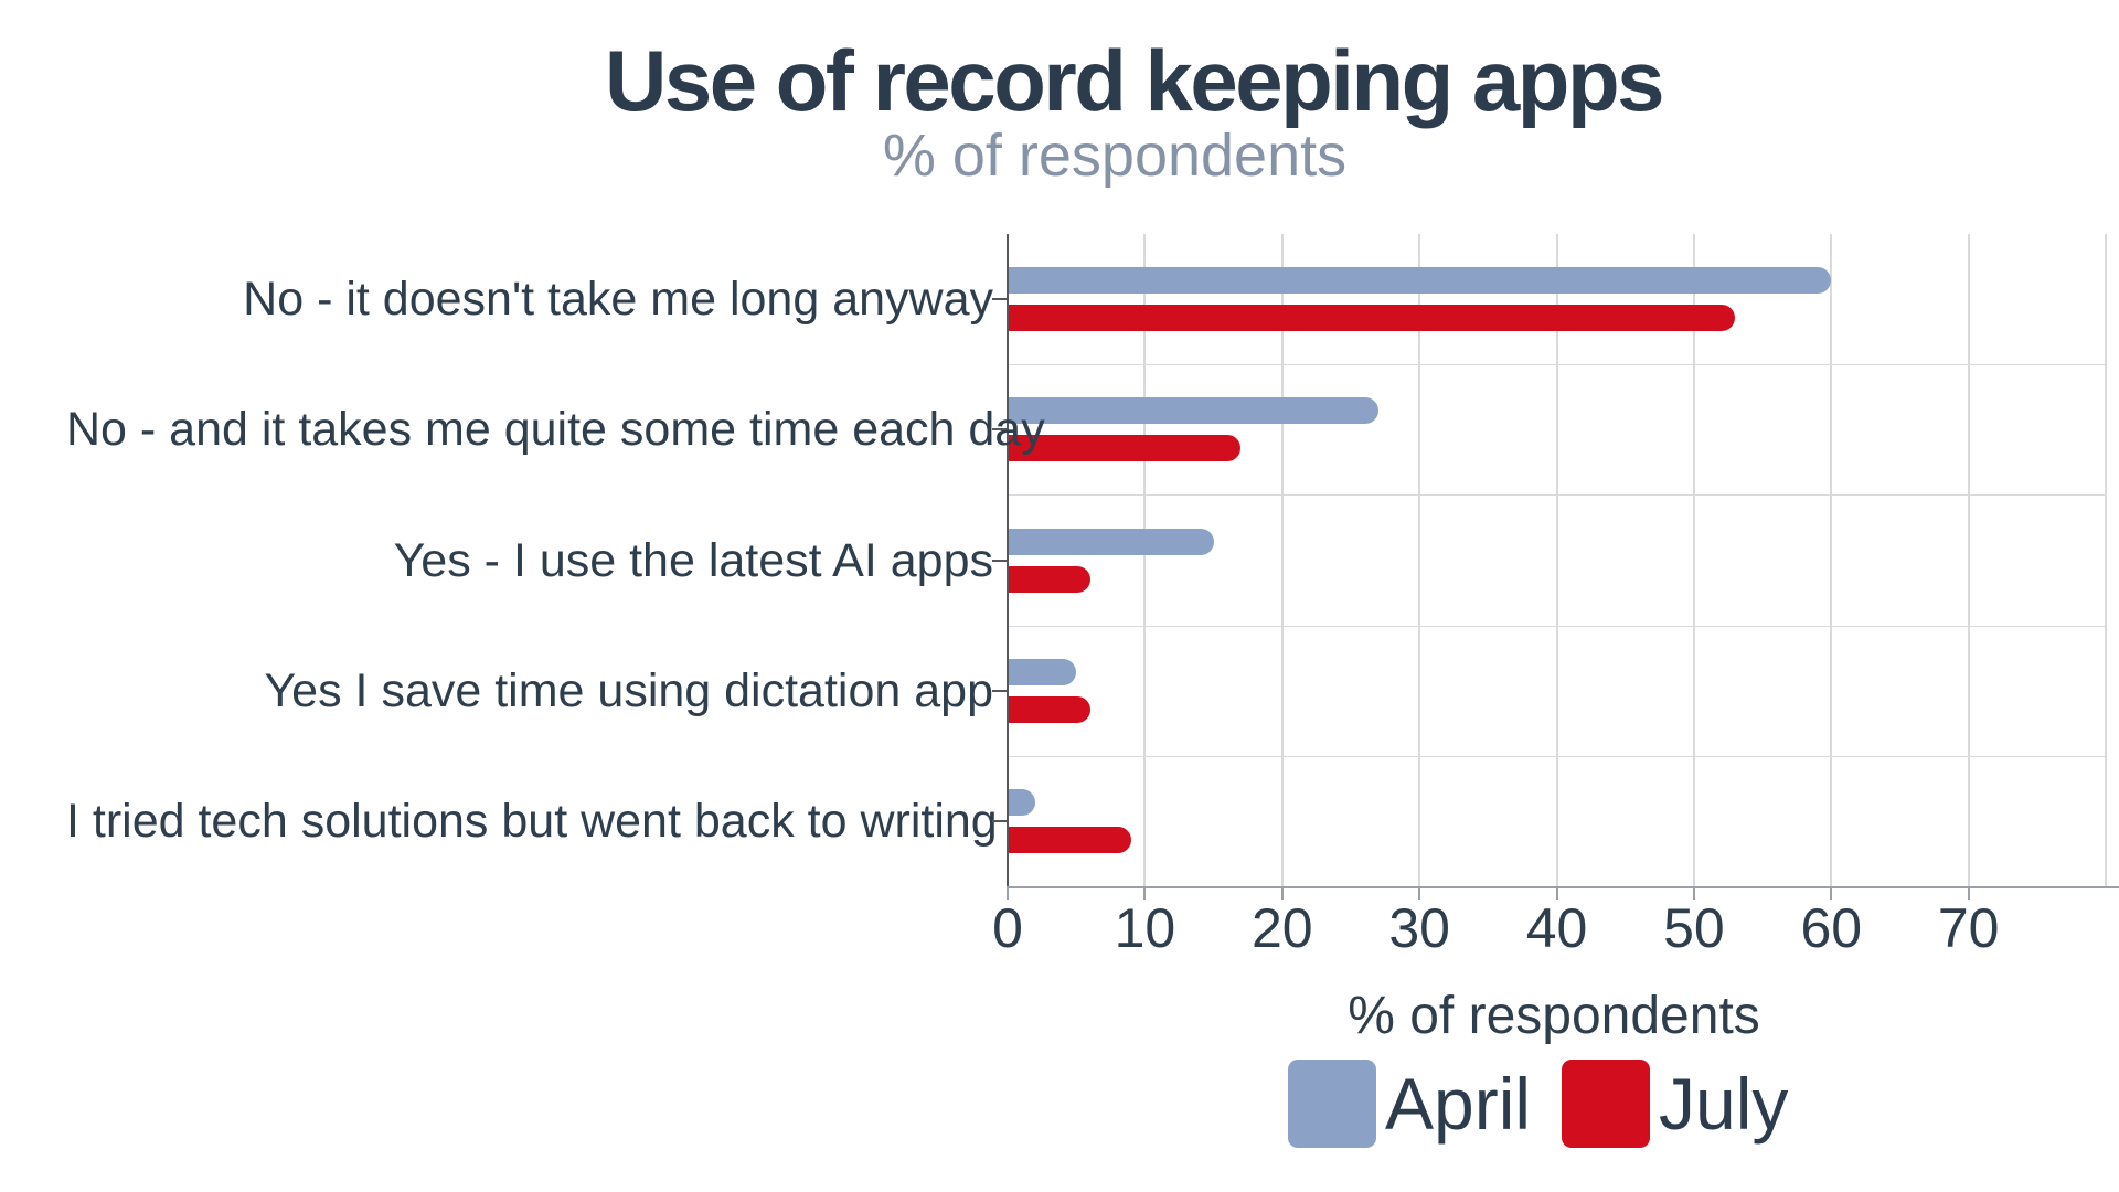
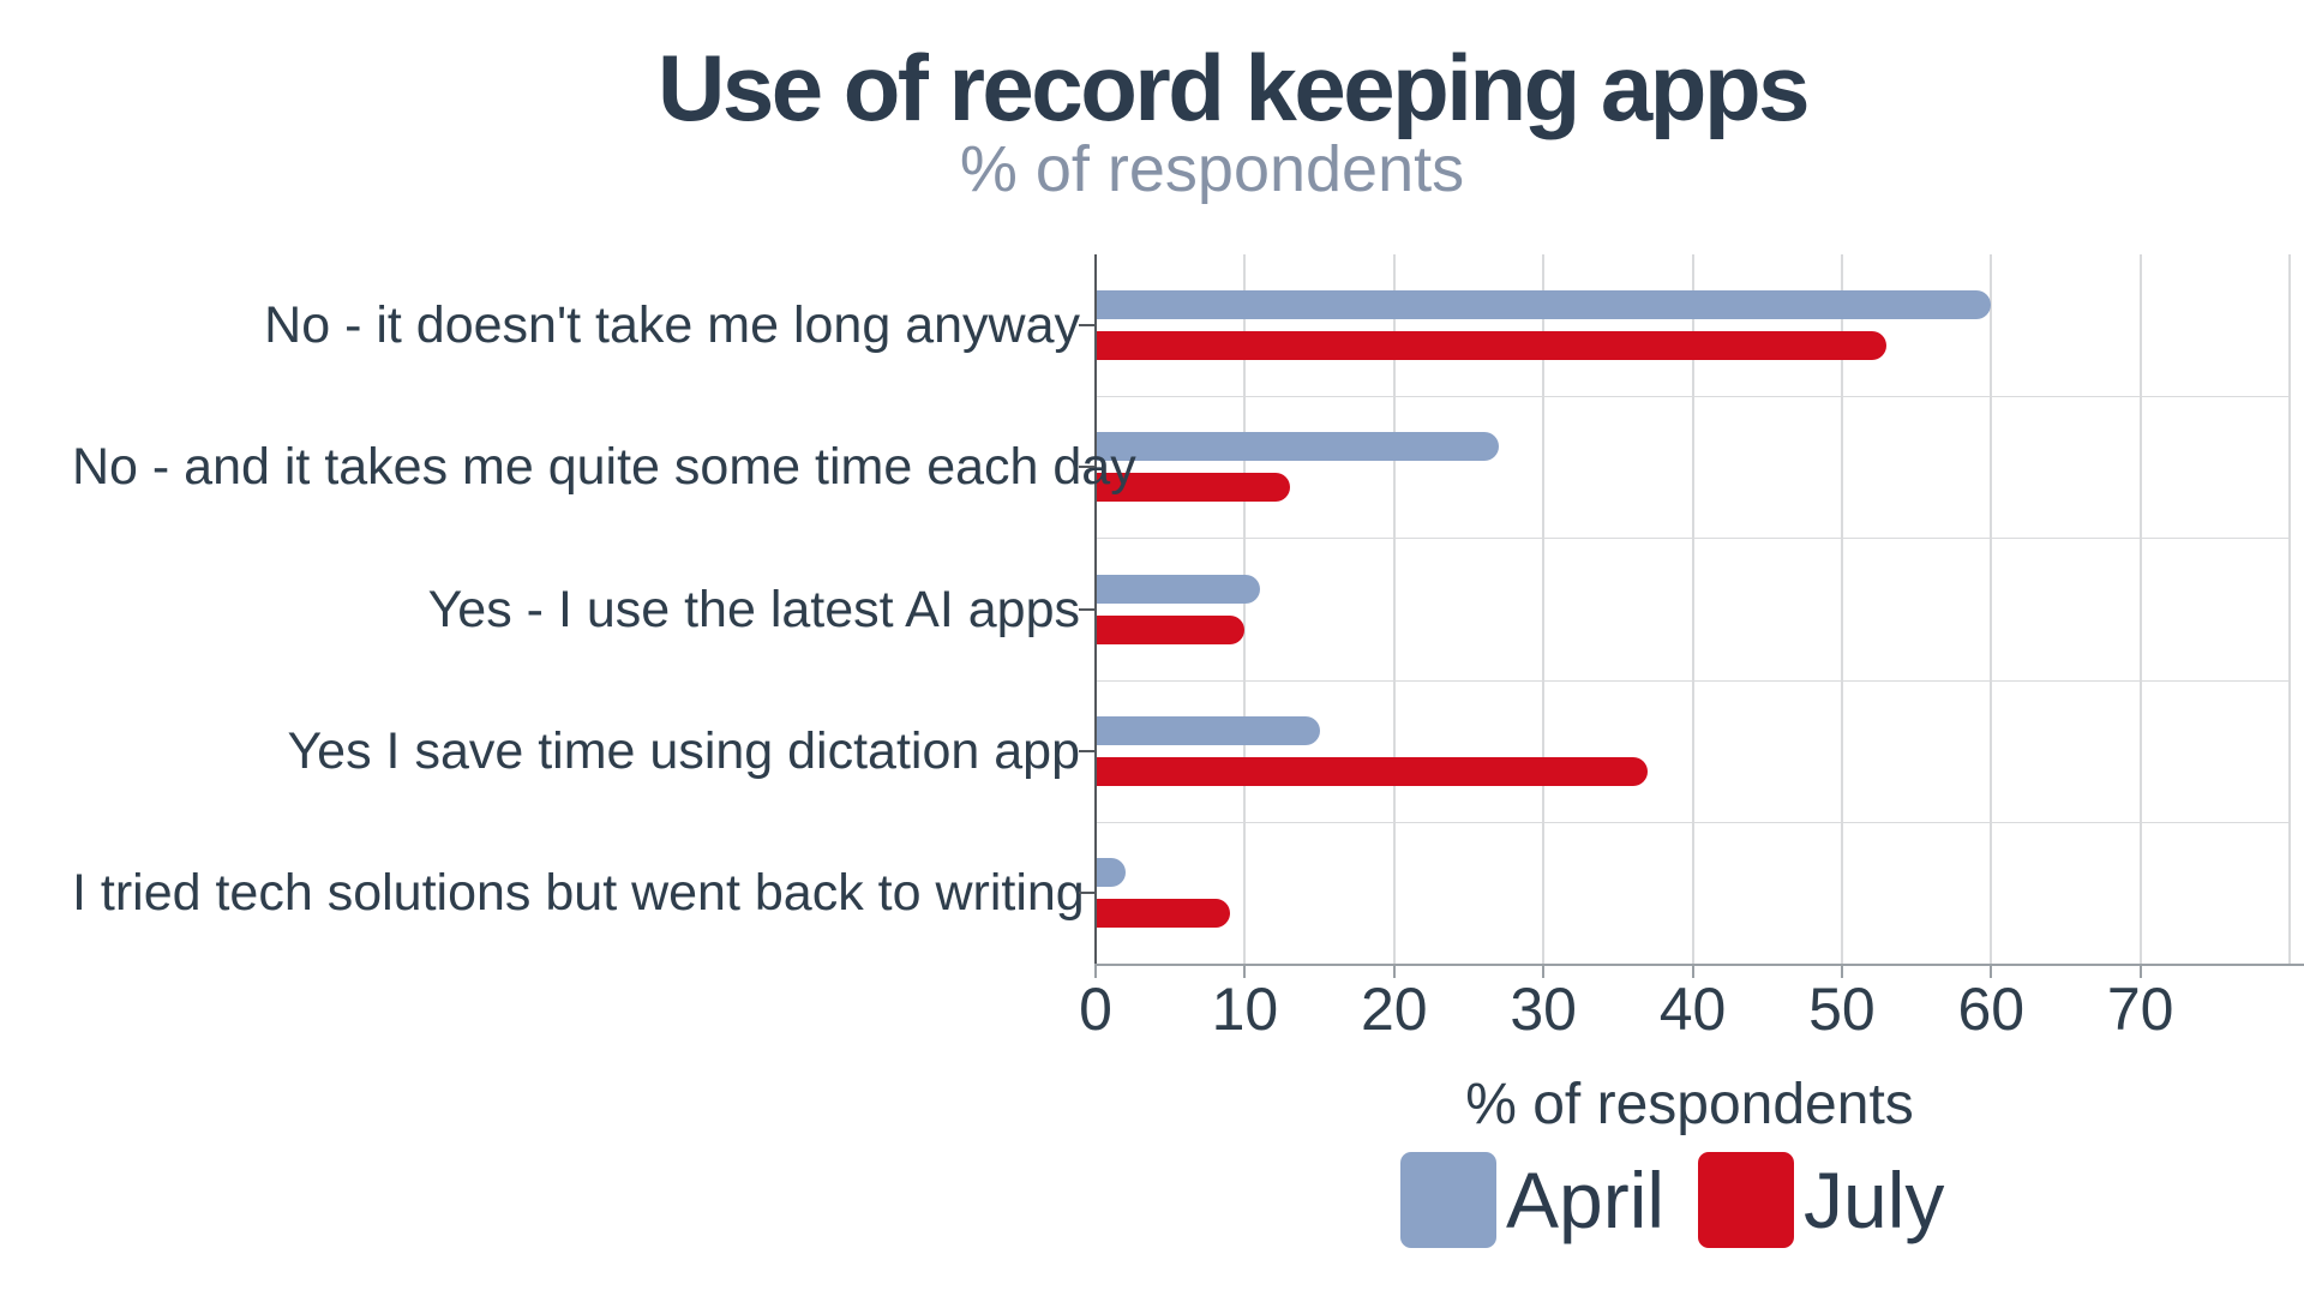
July/No - and it takes me quite some time each day: 17 -> 13
April/Yes - I use the latest AI apps: 15 -> 11
July/Yes - I use the latest AI apps: 6 -> 10
April/Yes I save time using dictation app: 5 -> 15
July/Yes I save time using dictation app: 6 -> 37
